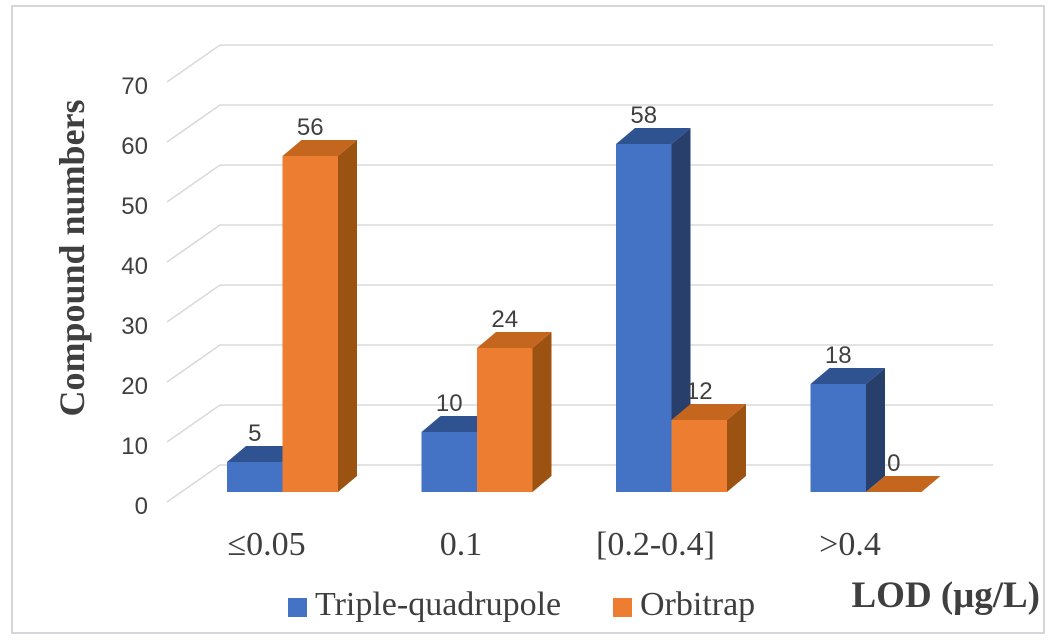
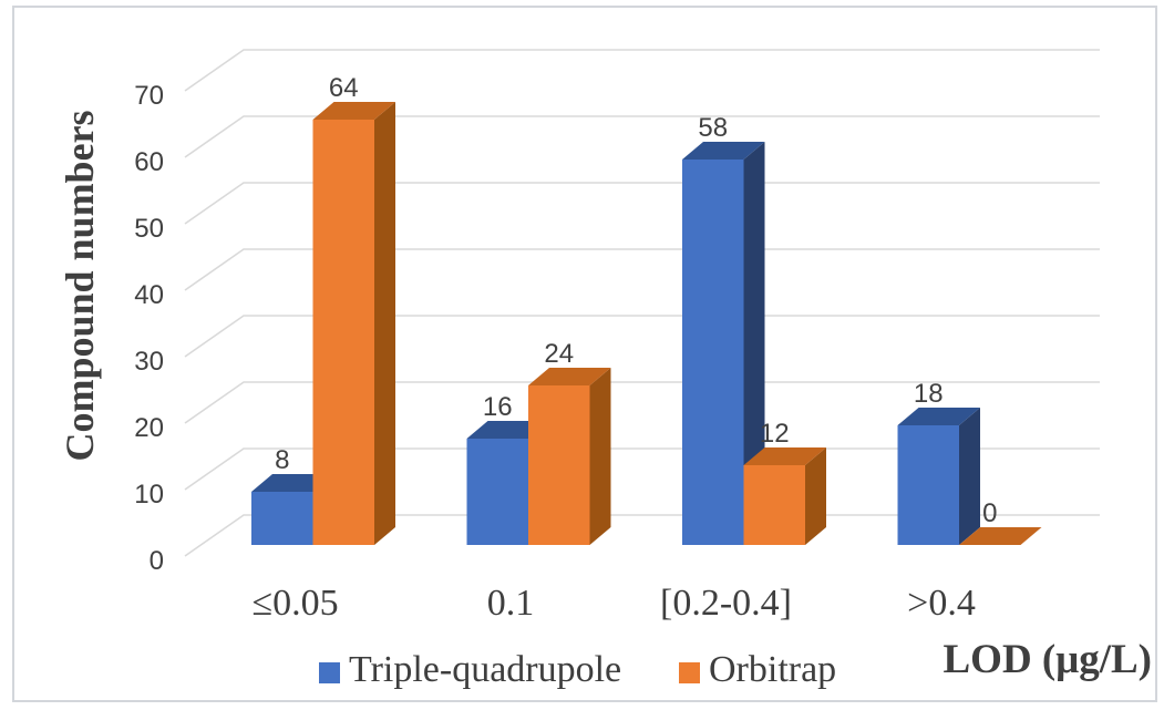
Triple-quadrupole/≤0.05: 5 -> 8
Orbitrap/≤0.05: 56 -> 64
Triple-quadrupole/0.1: 10 -> 16
